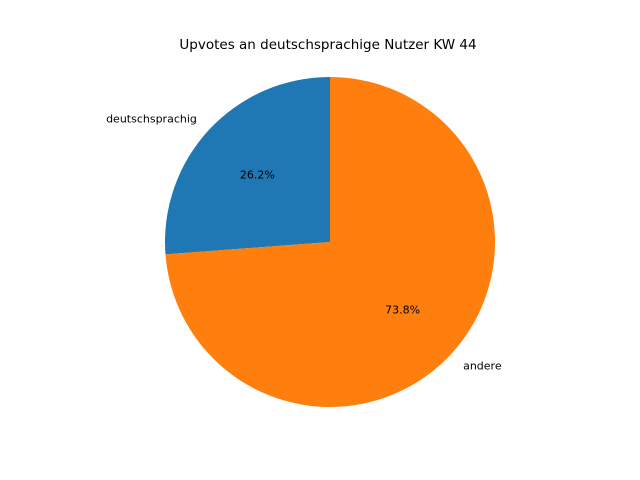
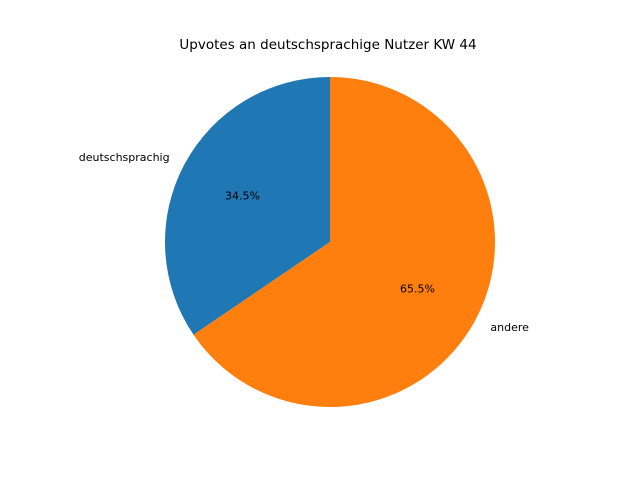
deutschsprachig: 26.2% -> 34.5%
andere: 73.8% -> 65.5%
